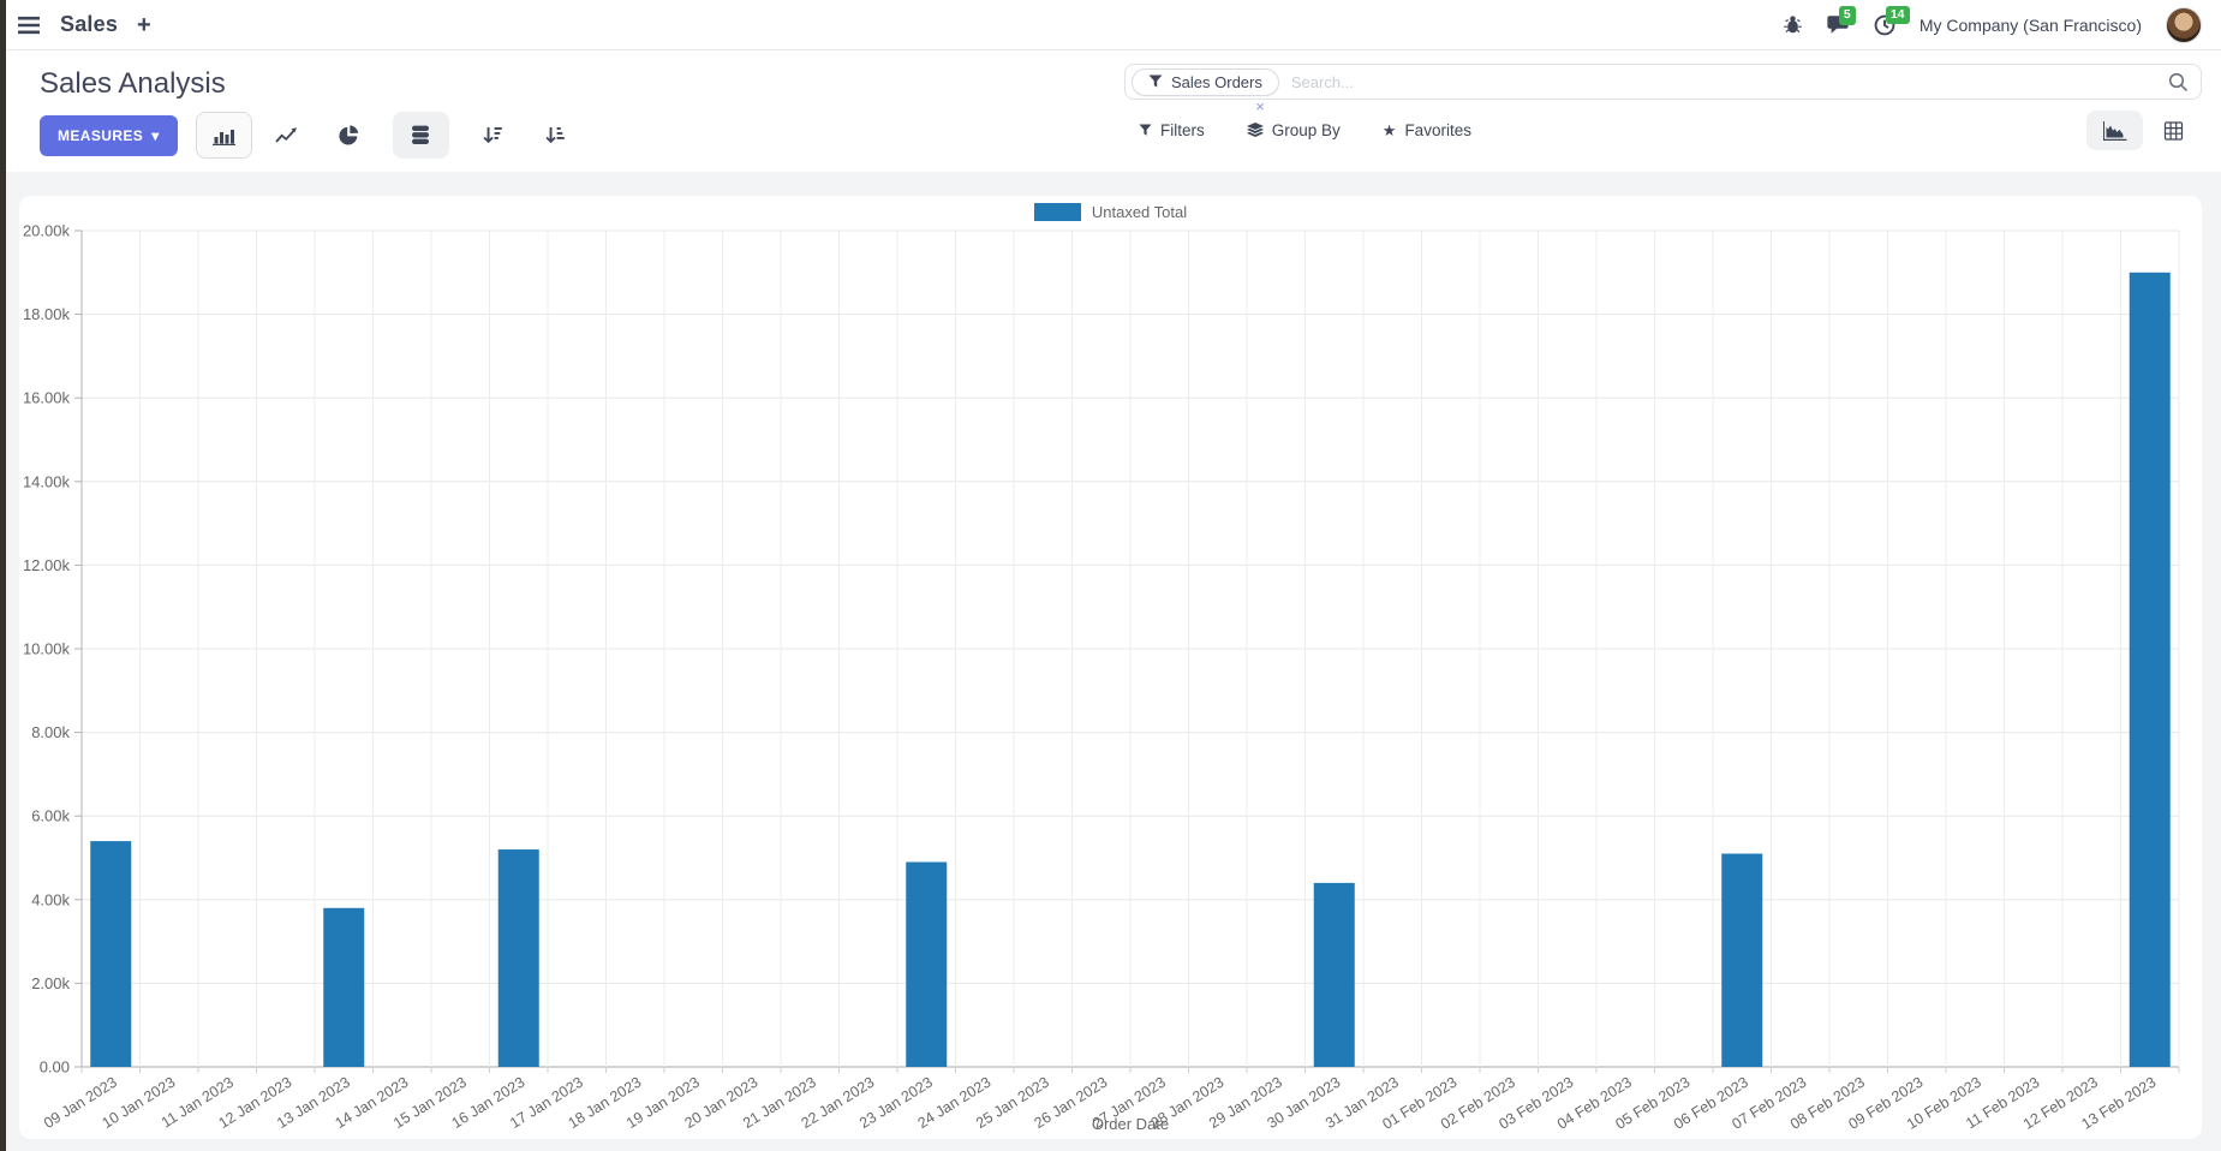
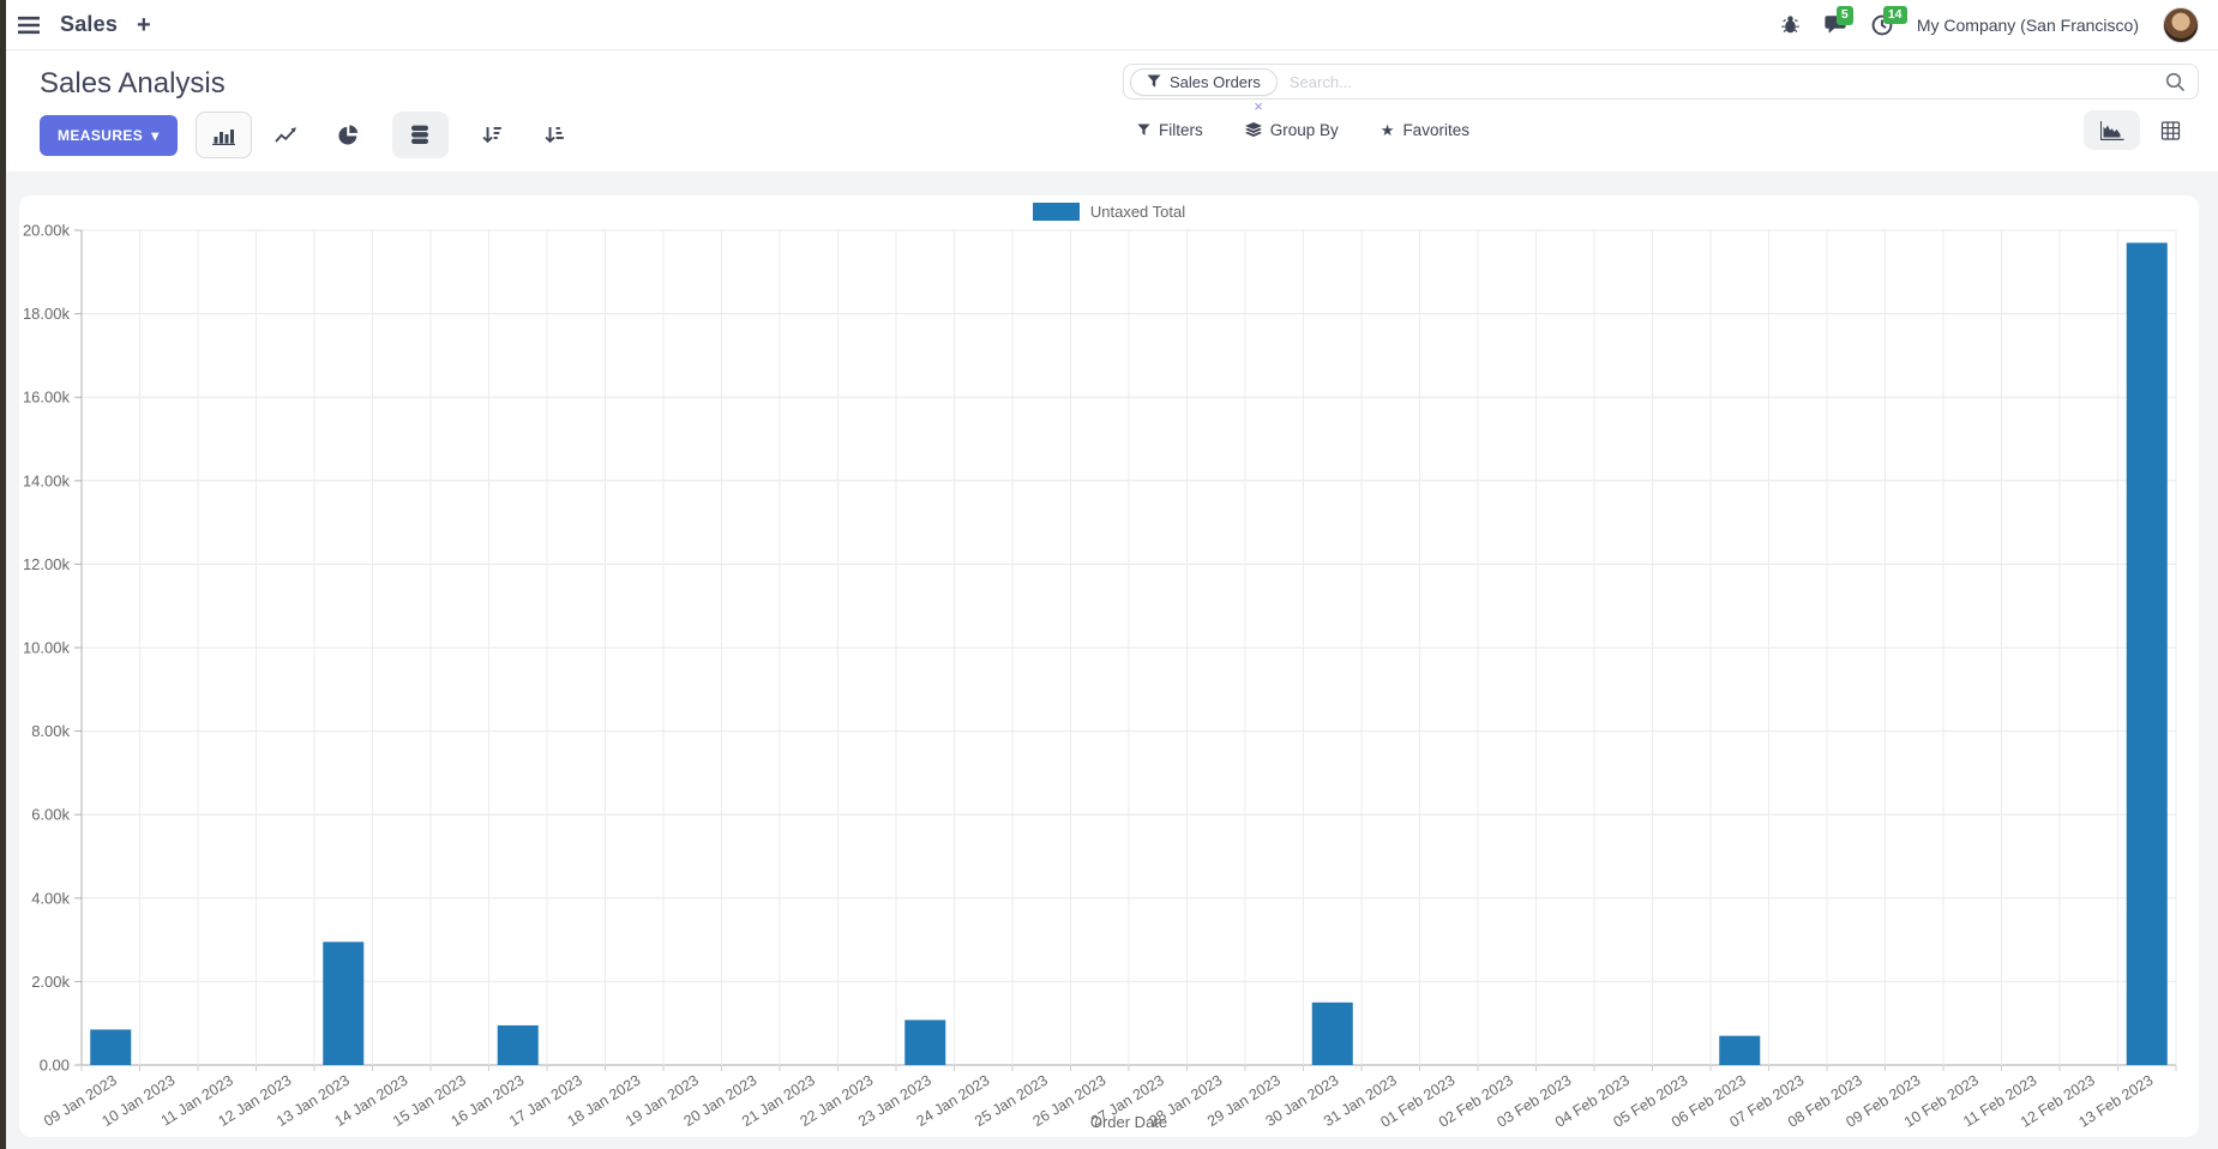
09 Jan 2023: 5.4k -> 0.8k
13 Jan 2023: 3.8k -> 3.0k
16 Jan 2023: 5.2k -> 1.0k
23 Jan 2023: 4.9k -> 1.1k
30 Jan 2023: 4.4k -> 1.5k
06 Feb 2023: 5.1k -> 0.7k
13 Feb 2023: 19.0k -> 19.7k
